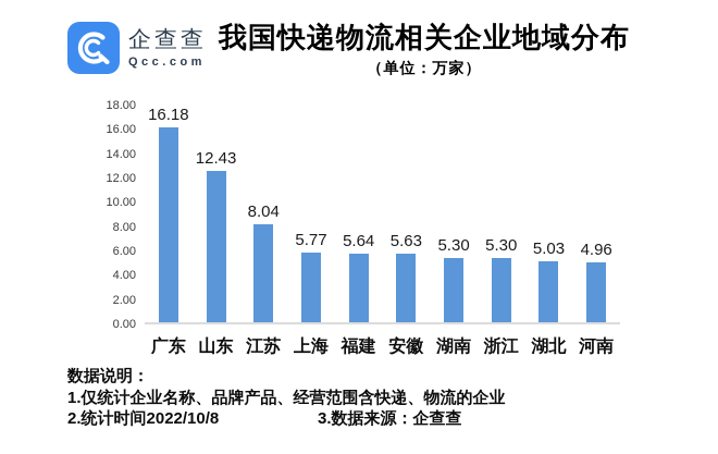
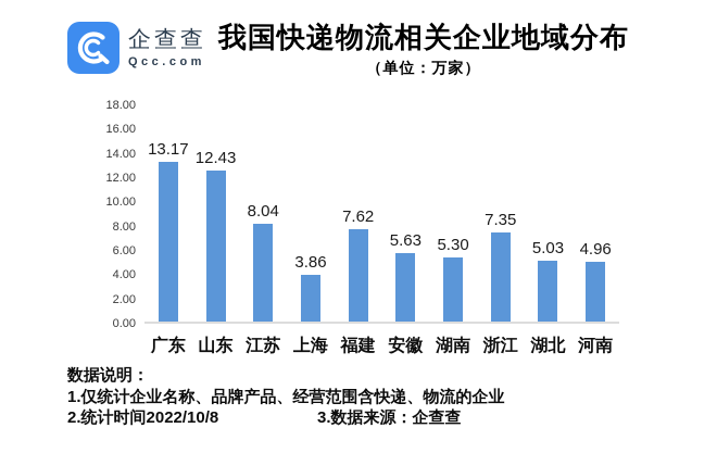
广东: 16.18 -> 13.17
上海: 5.77 -> 3.86
福建: 5.64 -> 7.62
浙江: 5.30 -> 7.35
